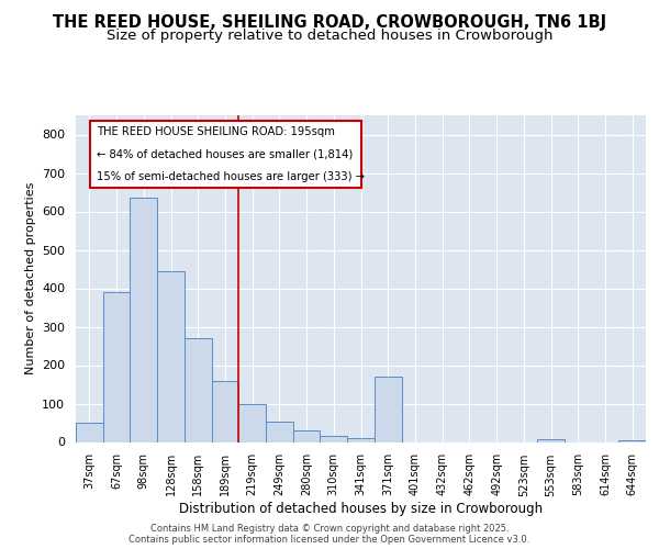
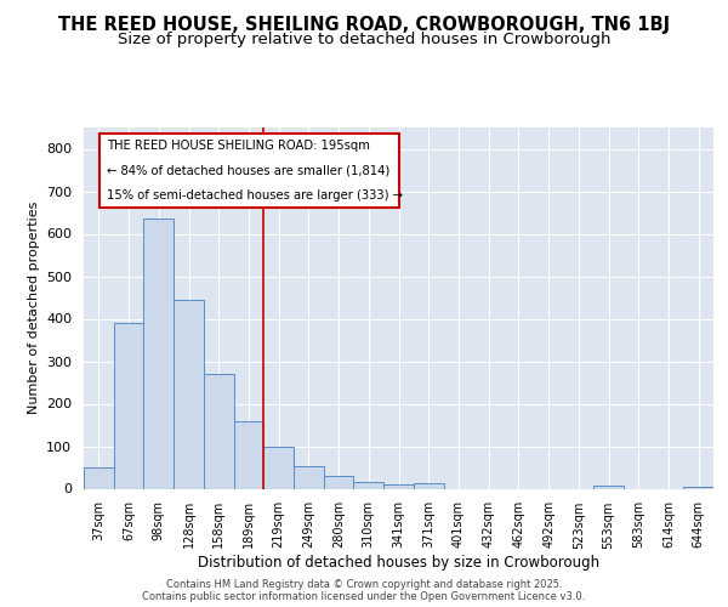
371sqm: 170 -> 12
